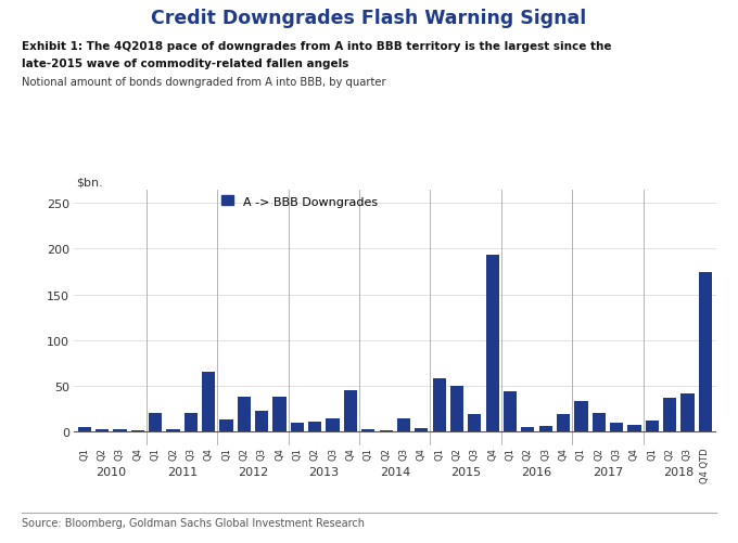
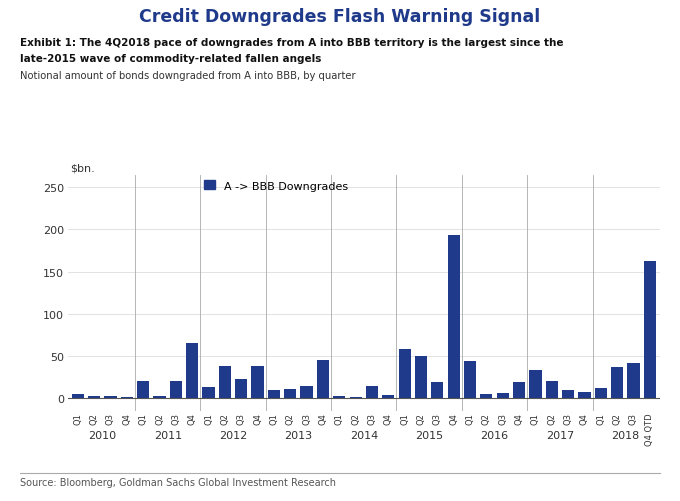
Q4 QTD: 175 -> 162
